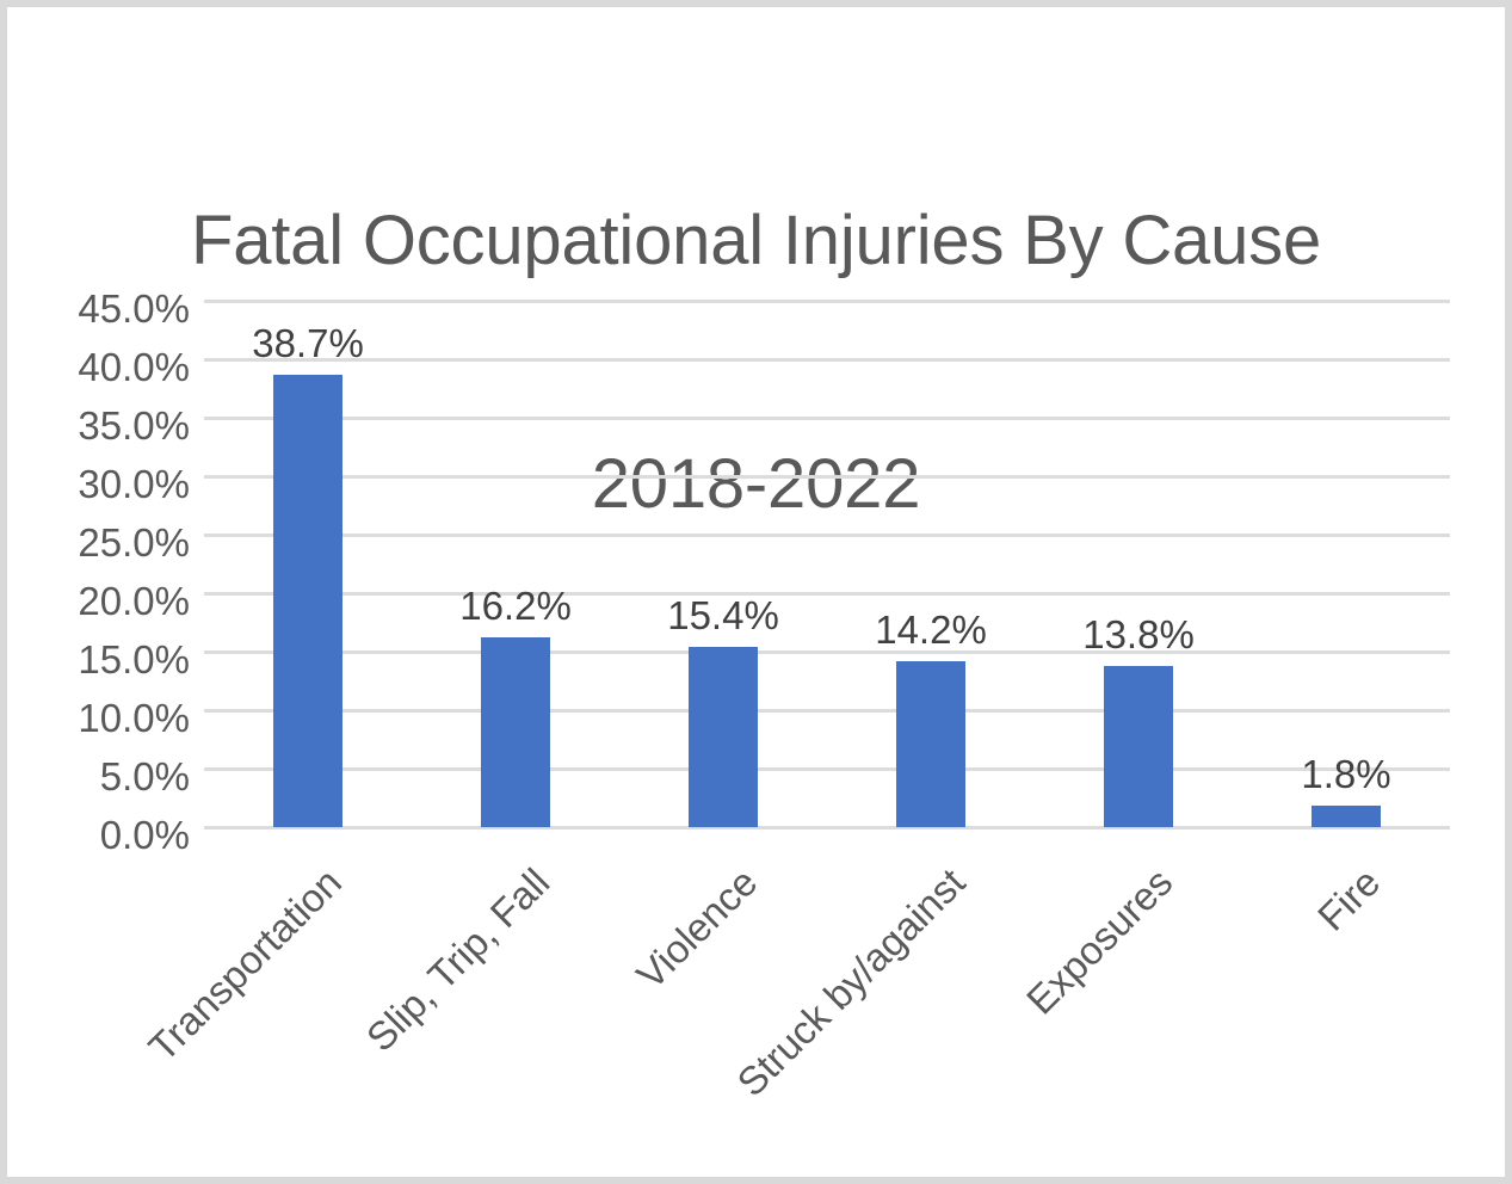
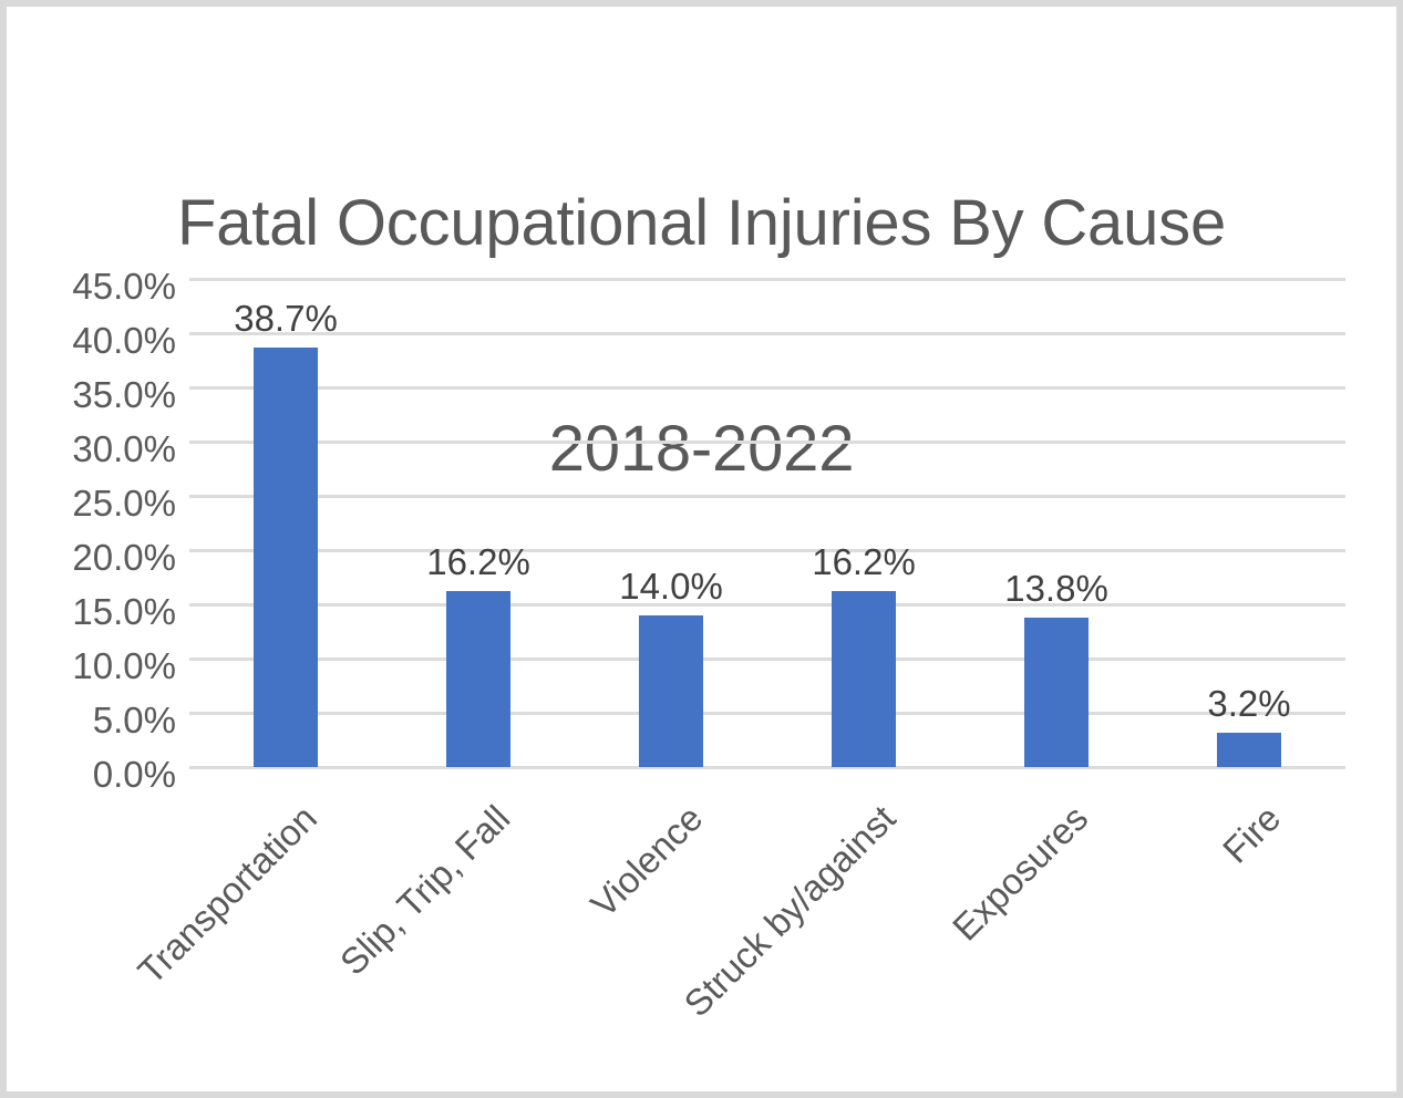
Violence: 15.4% -> 14.0%
Struck by/against: 14.2% -> 16.2%
Fire: 1.8% -> 3.2%
